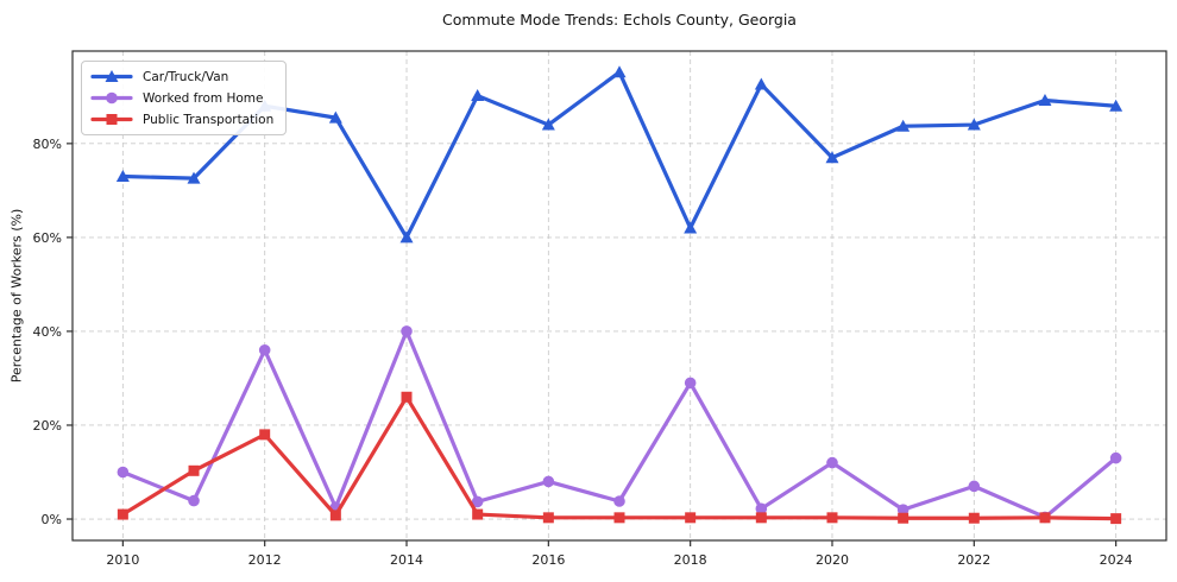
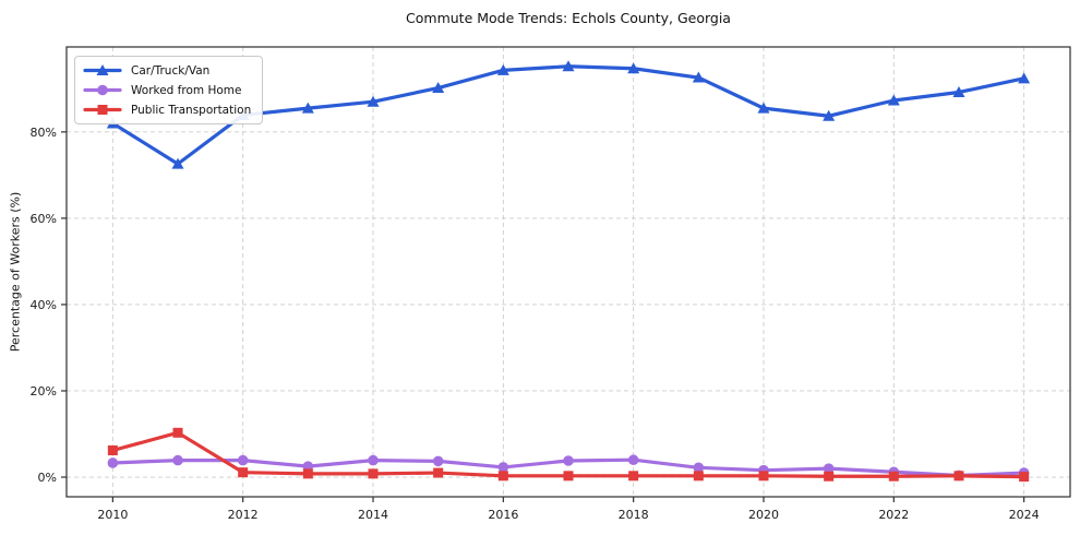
Car/Truck/Van/2010: 73% -> 82%
Worked from Home/2010: 10% -> 3%
Public Transportation/2010: 1% -> 6%
Car/Truck/Van/2012: 88% -> 84%
Worked from Home/2012: 36% -> 4%
Public Transportation/2012: 18% -> 1%
Car/Truck/Van/2014: 60% -> 87%
Worked from Home/2014: 40% -> 4%
Public Transportation/2014: 26% -> 1%
Car/Truck/Van/2016: 84% -> 94%
Worked from Home/2016: 8% -> 2%
Car/Truck/Van/2018: 62% -> 95%
Worked from Home/2018: 29% -> 4%
Car/Truck/Van/2020: 77% -> 86%
Worked from Home/2020: 12% -> 2%
Car/Truck/Van/2022: 84% -> 87%
Worked from Home/2022: 7% -> 1%
Car/Truck/Van/2024: 88% -> 92%
Worked from Home/2024: 13% -> 1%
